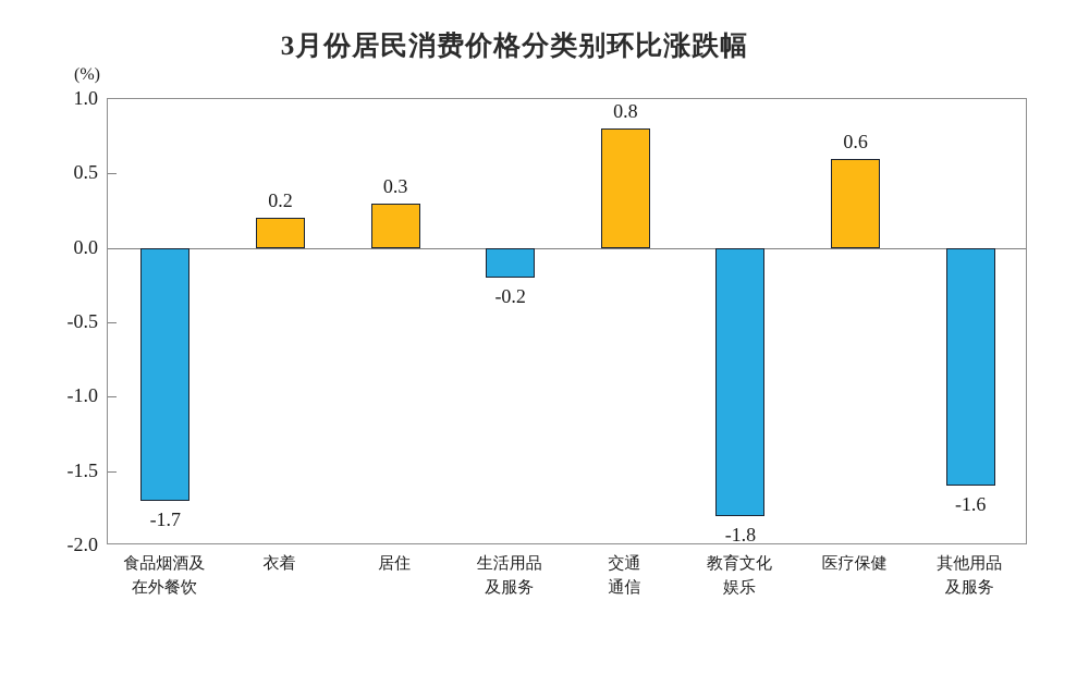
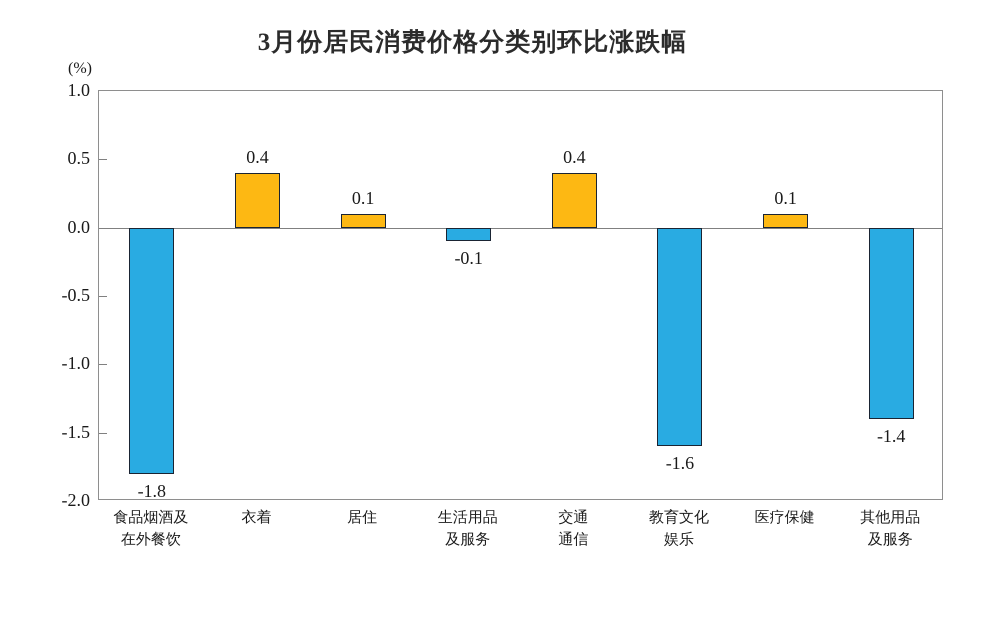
食品烟酒及 在外餐饮: -1.7 -> -1.8
衣着: 0.2 -> 0.4
居住: 0.3 -> 0.1
生活用品 及服务: -0.2 -> -0.1
交通 通信: 0.8 -> 0.4
教育文化 娱乐: -1.8 -> -1.6
医疗保健: 0.6 -> 0.1
其他用品 及服务: -1.6 -> -1.4
